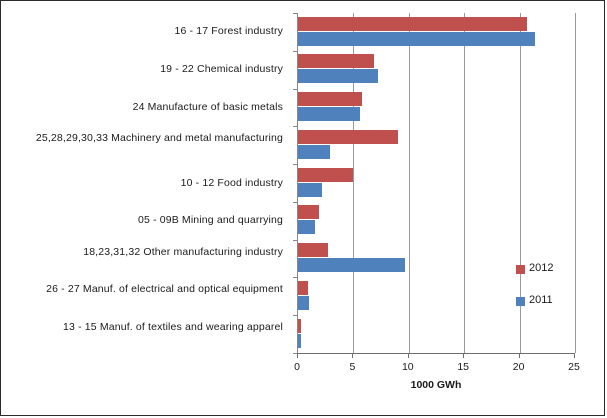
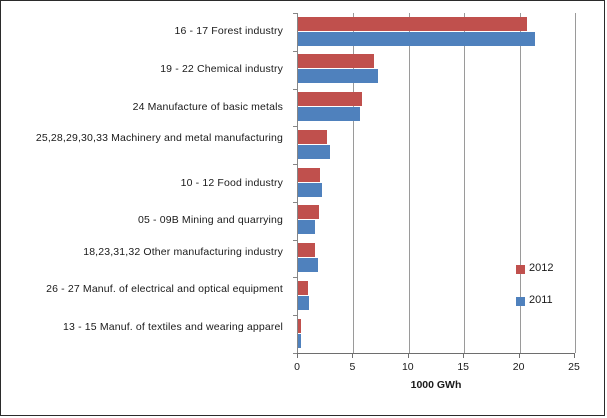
2012/25,28,29,30,33 Machinery and metal manufacturing: 9.0 -> 2.6
2012/10 - 12 Food industry: 5.0 -> 2.0
2012/18,23,31,32 Other manufacturing industry: 2.7 -> 1.5
2011/18,23,31,32 Other manufacturing industry: 9.7 -> 1.9
